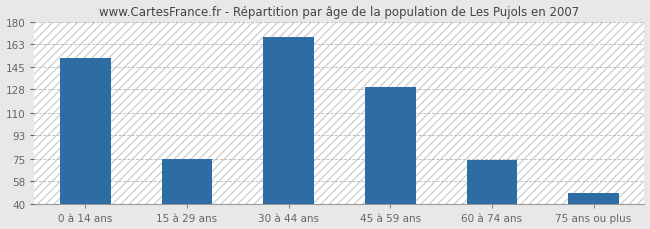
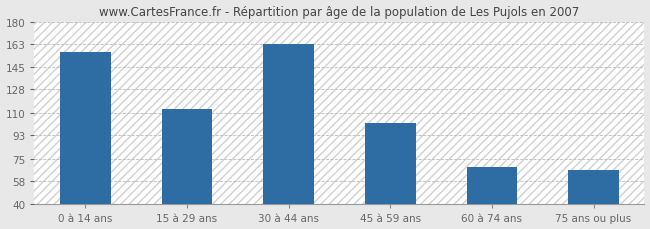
0 à 14 ans: 152 -> 157
15 à 29 ans: 75 -> 113
30 à 44 ans: 168 -> 163
45 à 59 ans: 130 -> 102
60 à 74 ans: 74 -> 69
75 ans ou plus: 49 -> 66
